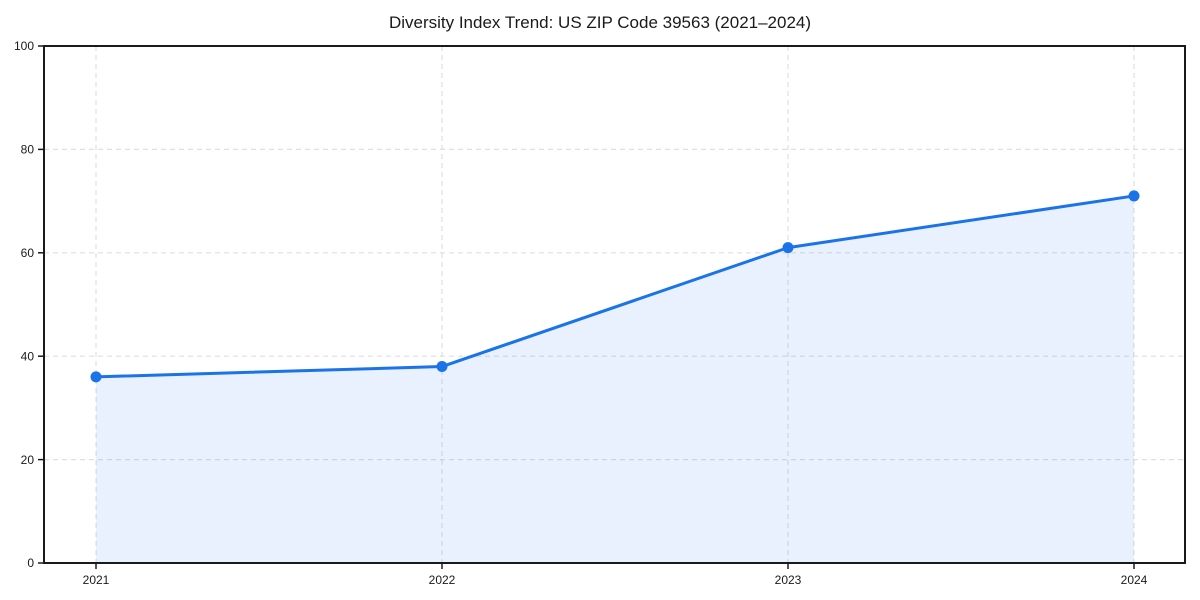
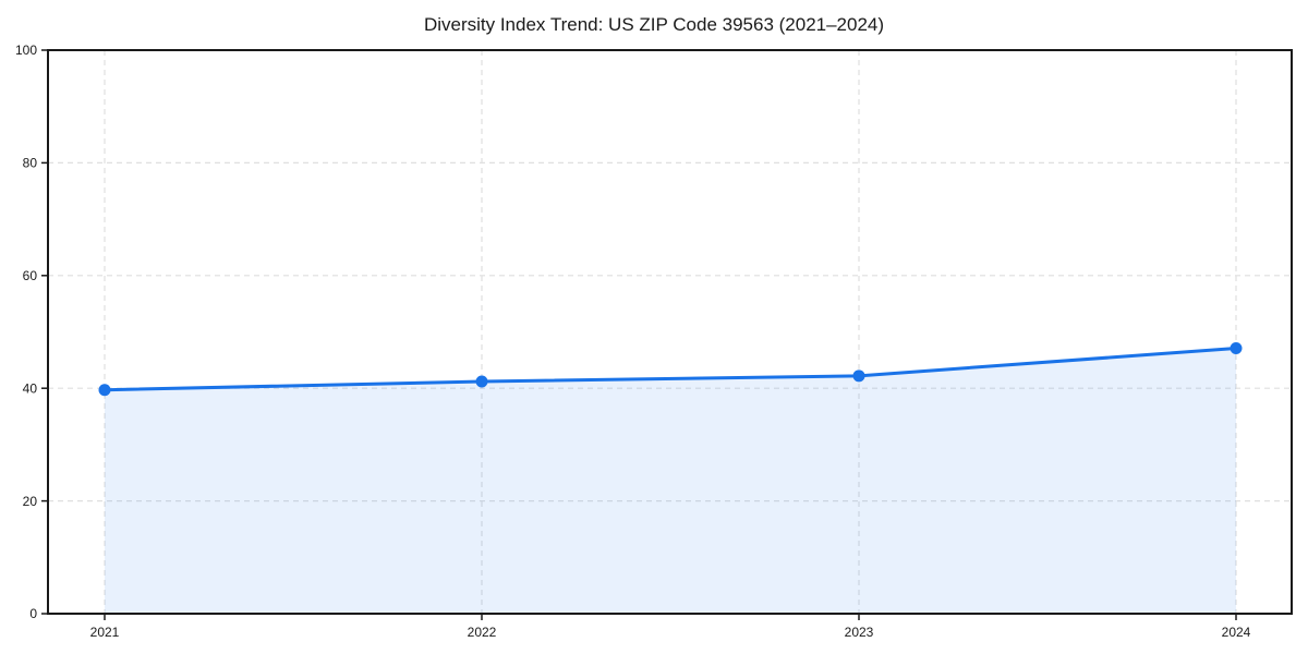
2021: 36 -> 40
2022: 38 -> 41
2023: 61 -> 42
2024: 71 -> 47
